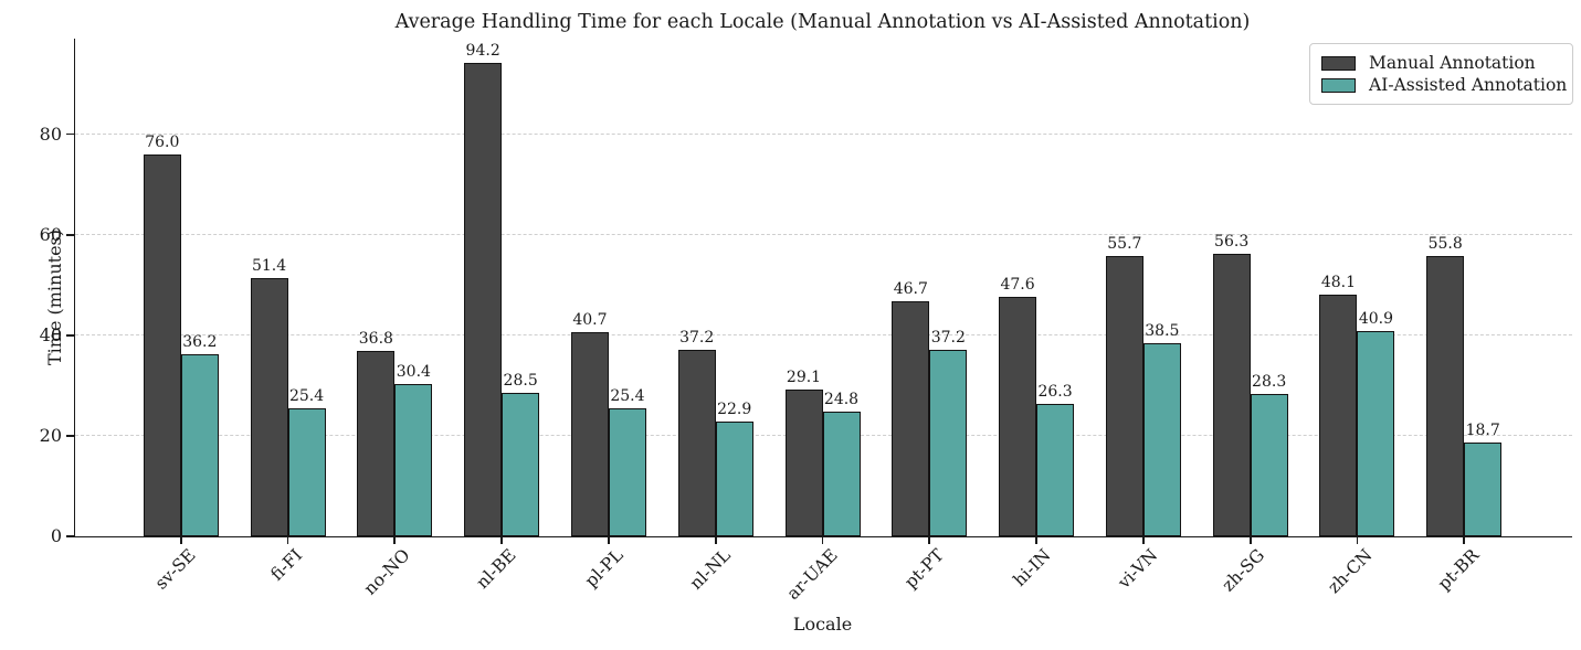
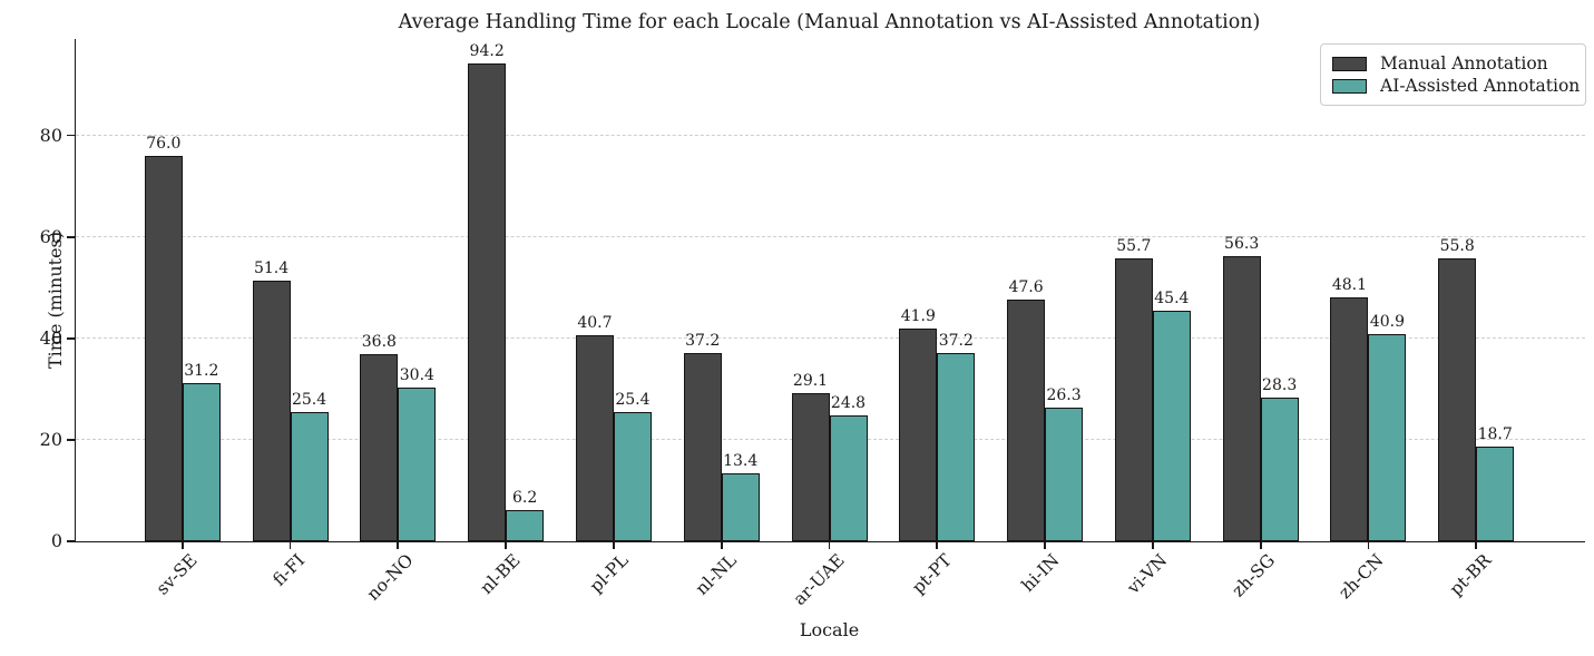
AI-Assisted Annotation/sv-SE: 36.2 -> 31.2
AI-Assisted Annotation/nl-BE: 28.5 -> 6.2
AI-Assisted Annotation/nl-NL: 22.9 -> 13.4
Manual Annotation/pt-PT: 46.7 -> 41.9
AI-Assisted Annotation/vi-VN: 38.5 -> 45.4
